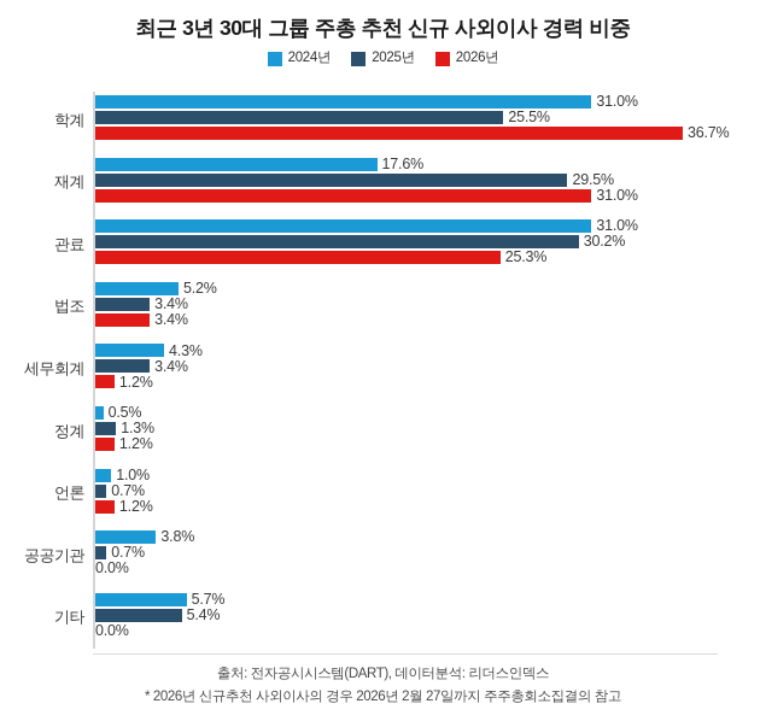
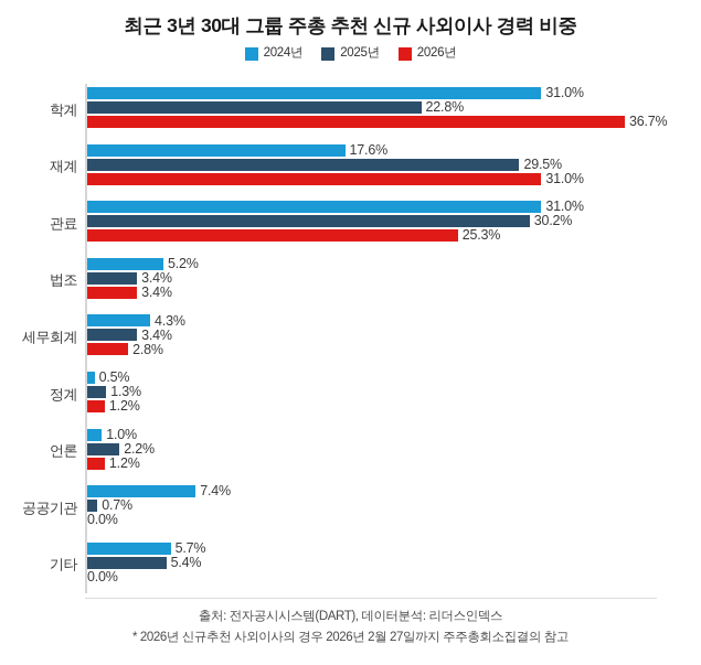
2025년/학계: 25.5% -> 22.8%
2026년/세무회계: 1.2% -> 2.8%
2025년/언론: 0.7% -> 2.2%
2024년/공공기관: 3.8% -> 7.4%
